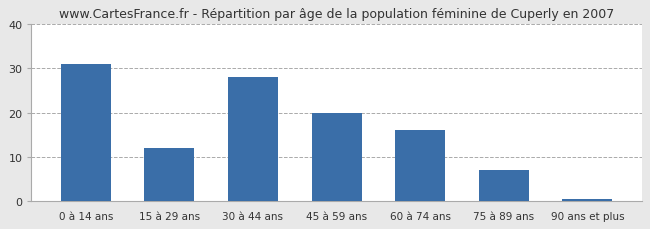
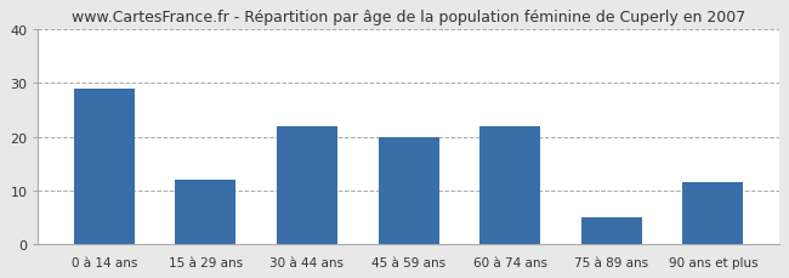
0 à 14 ans: 31.0 -> 29.0
30 à 44 ans: 28.0 -> 22.0
60 à 74 ans: 16.0 -> 22.0
75 à 89 ans: 7.0 -> 5.0
90 ans et plus: 0.4 -> 11.5
